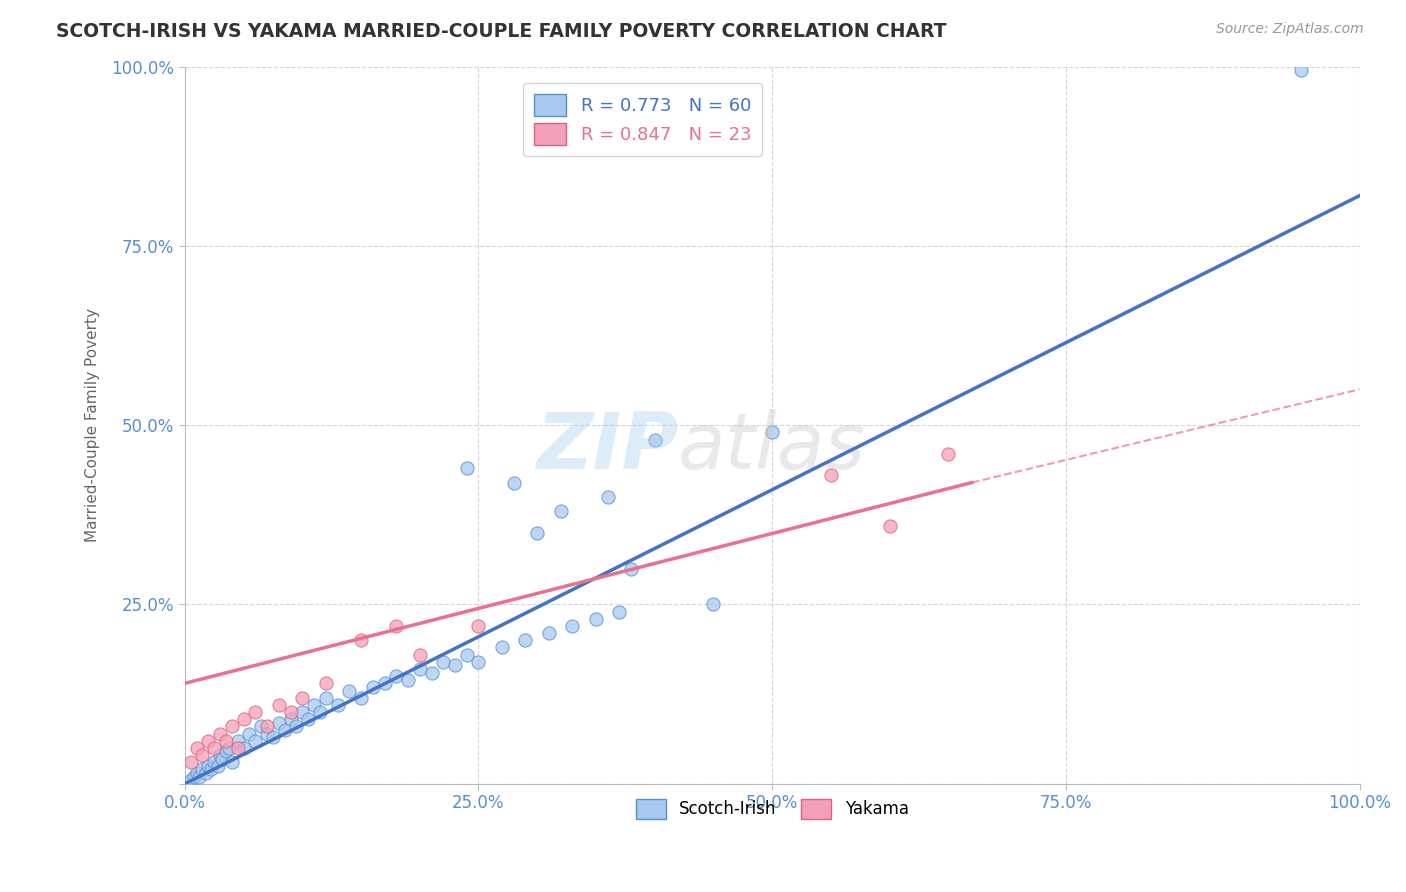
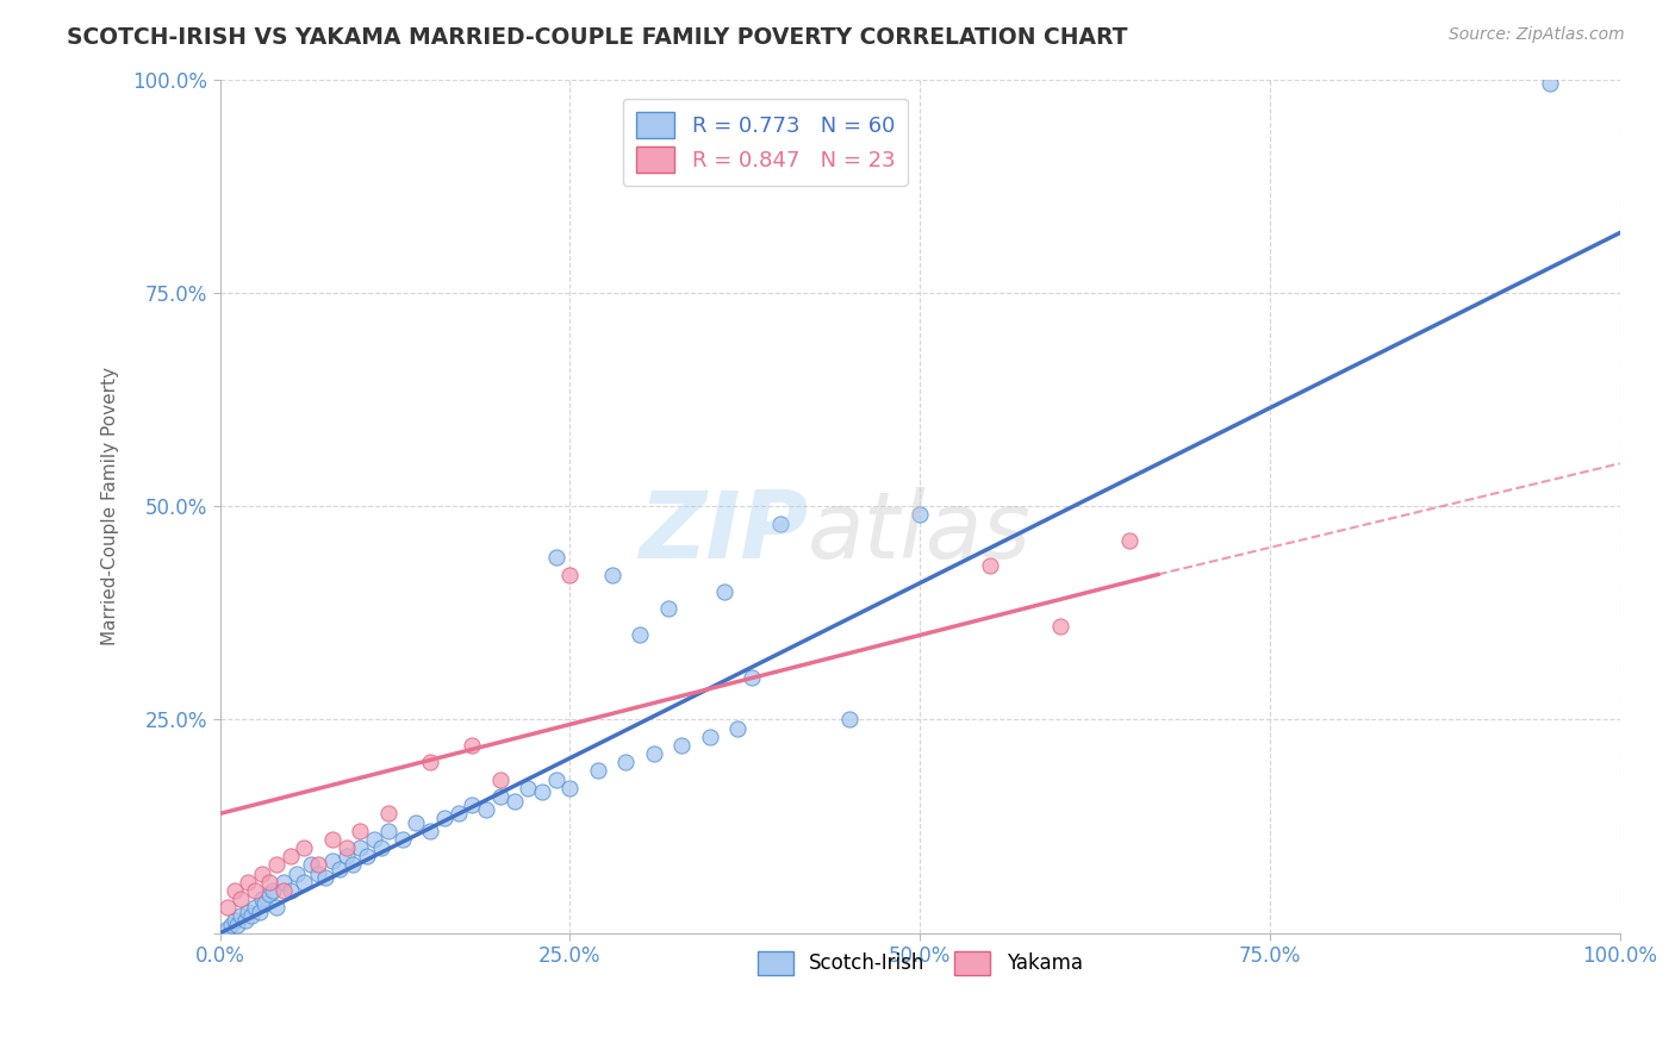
Yakama/25.0%: 22% -> 42%
